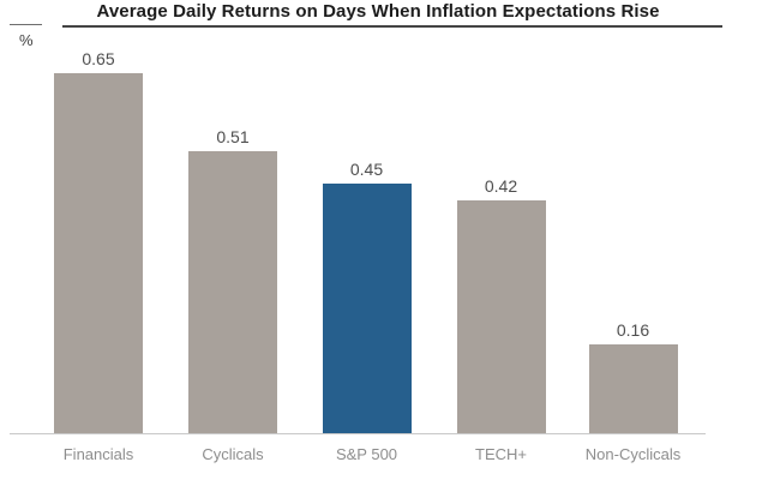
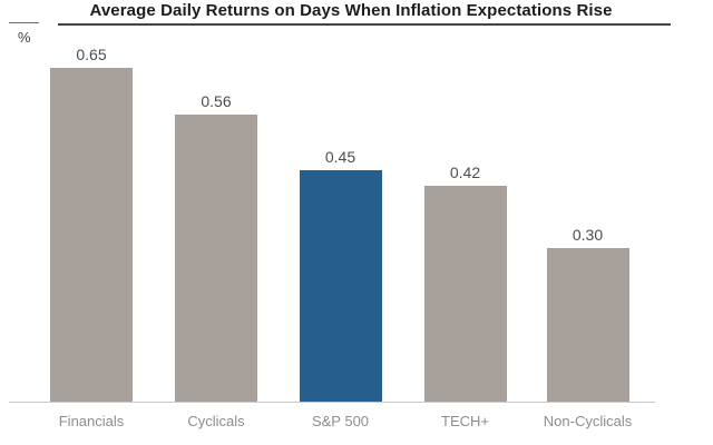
Cyclicals: 0.51 -> 0.56
Non-Cyclicals: 0.16 -> 0.30
